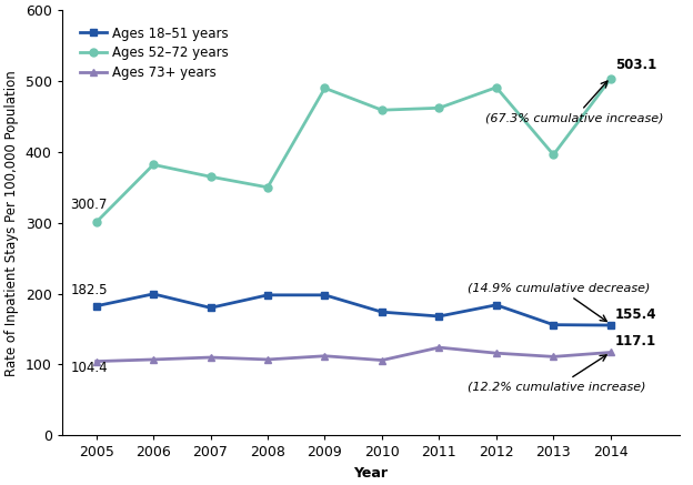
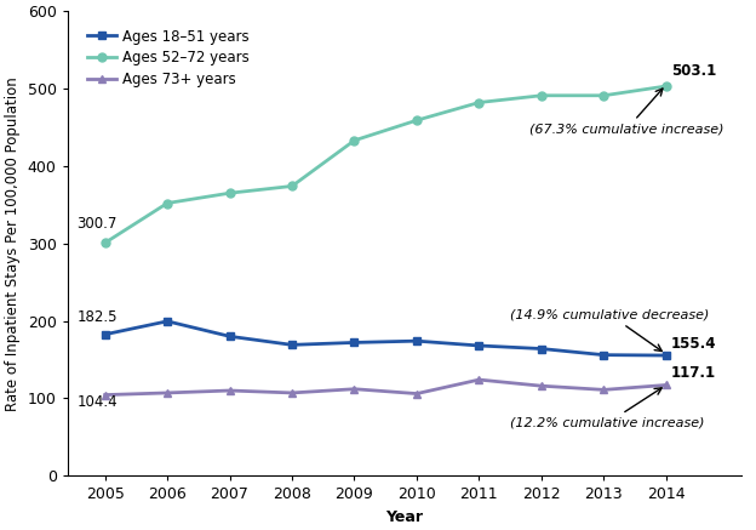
Ages 52–72 years/2006: 382 -> 352
Ages 18–51 years/2008: 198 -> 169
Ages 52–72 years/2008: 350 -> 374
Ages 18–51 years/2009: 198 -> 172
Ages 52–72 years/2009: 490 -> 433
Ages 52–72 years/2011: 462 -> 482
Ages 18–51 years/2012: 184 -> 164
Ages 52–72 years/2013: 396 -> 491
